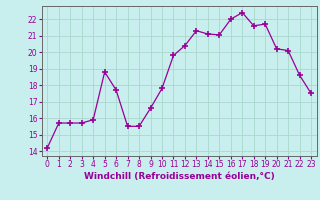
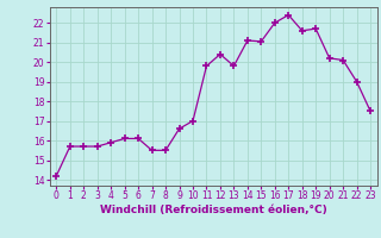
5: 18.8 -> 16.1
6: 17.7 -> 16.1
10: 17.8 -> 17.0
13: 21.3 -> 19.8
22: 18.6 -> 19.0
